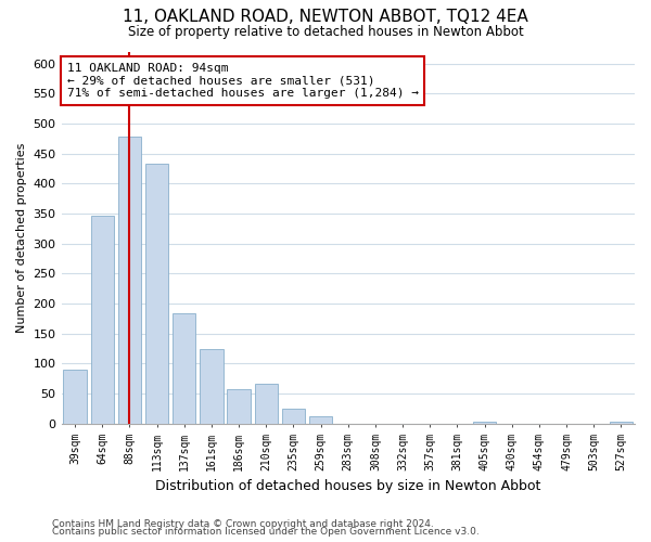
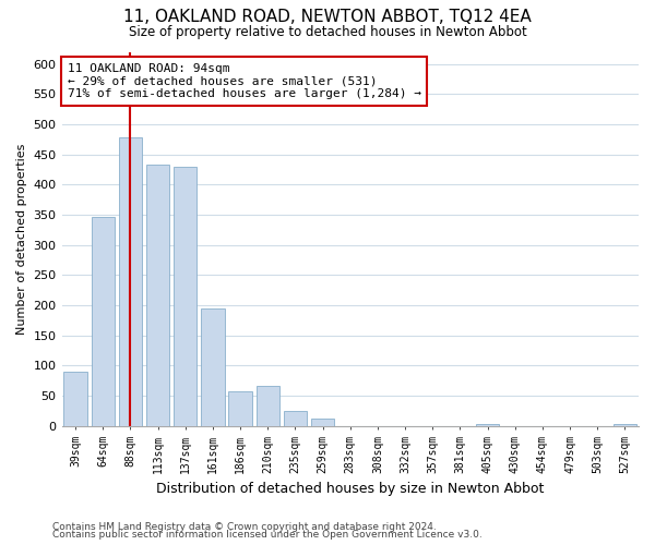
137sqm: 183 -> 430
161sqm: 125 -> 194
